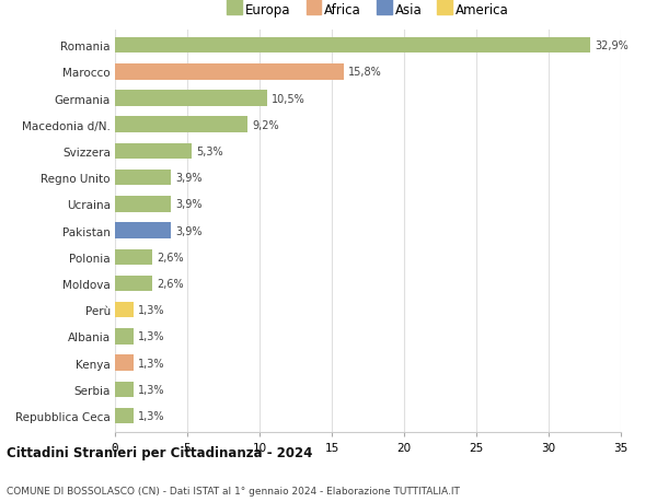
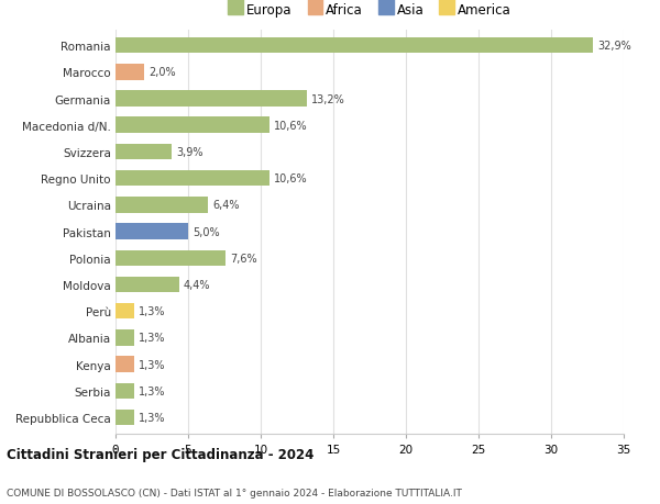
Marocco: 15,8% -> 2,0%
Germania: 10,5% -> 13,2%
Macedonia d/N.: 9,2% -> 10,6%
Svizzera: 5,3% -> 3,9%
Regno Unito: 3,9% -> 10,6%
Ucraina: 3,9% -> 6,4%
Pakistan: 3,9% -> 5,0%
Polonia: 2,6% -> 7,6%
Moldova: 2,6% -> 4,4%
